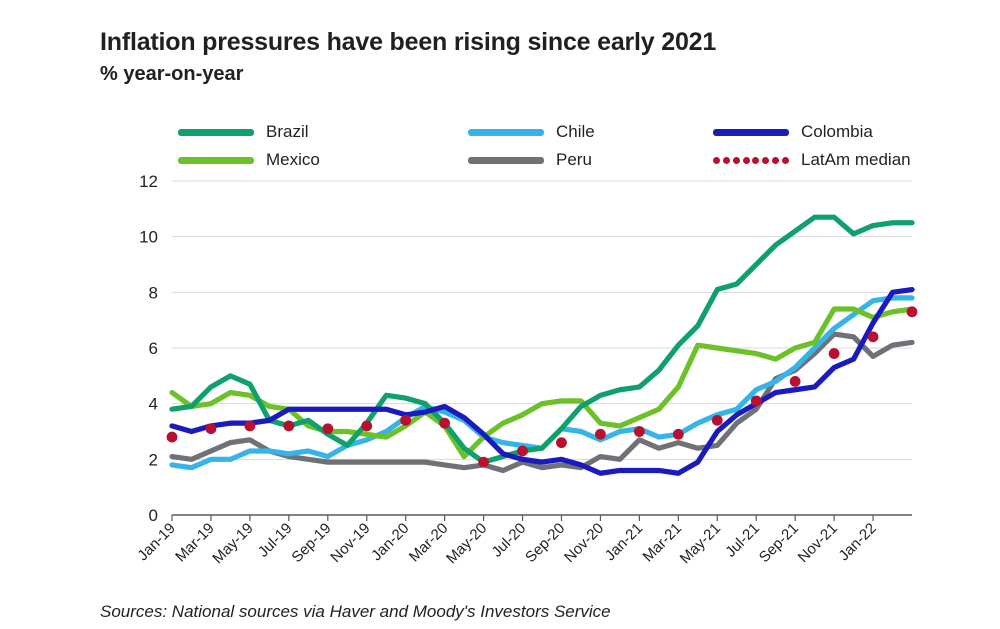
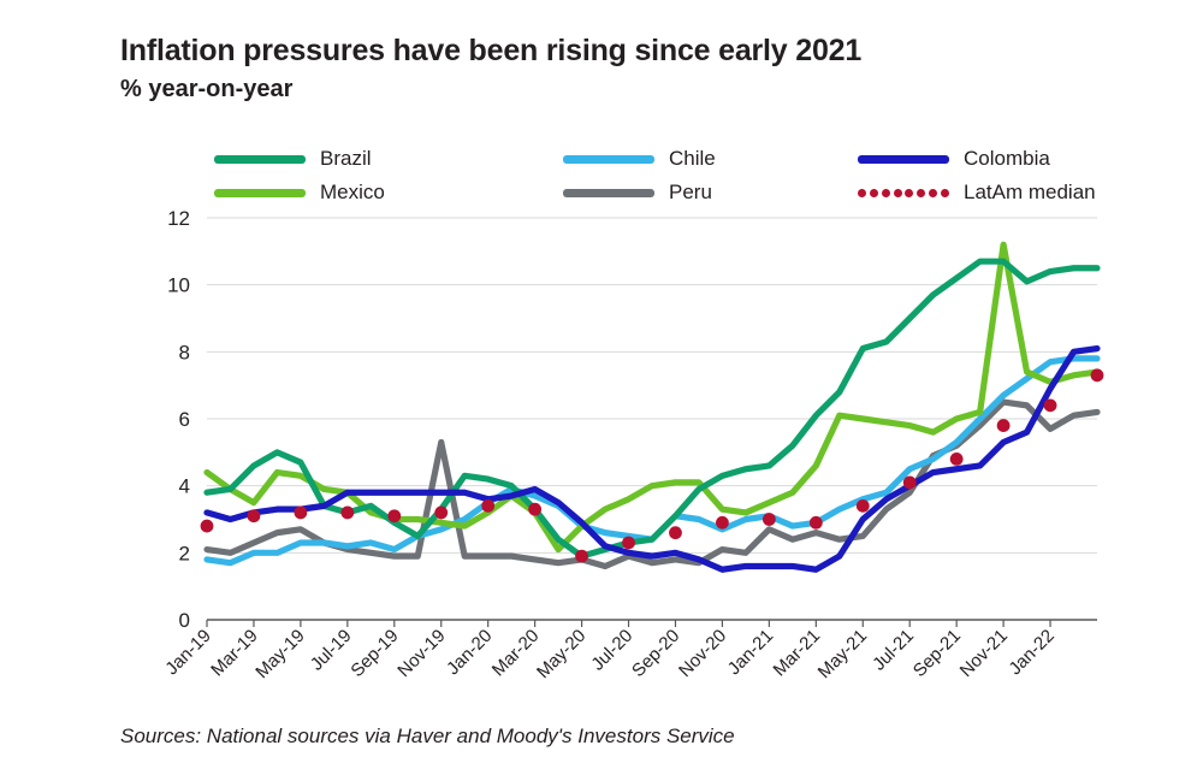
Mexico/Mar-19: 4.0 -> 3.5
Peru/Nov-19: 1.9 -> 5.3
Mexico/Nov-21: 7.4 -> 11.2
